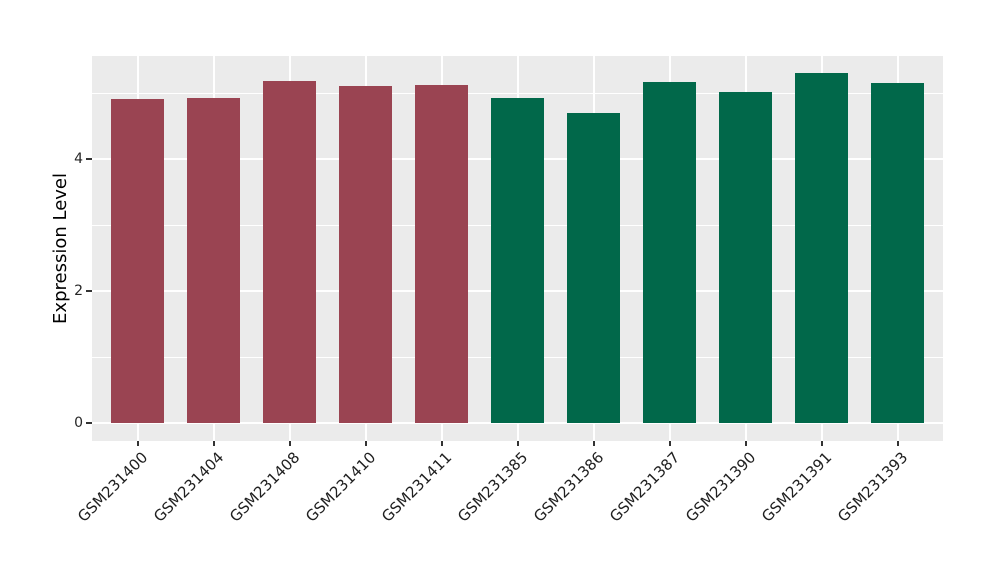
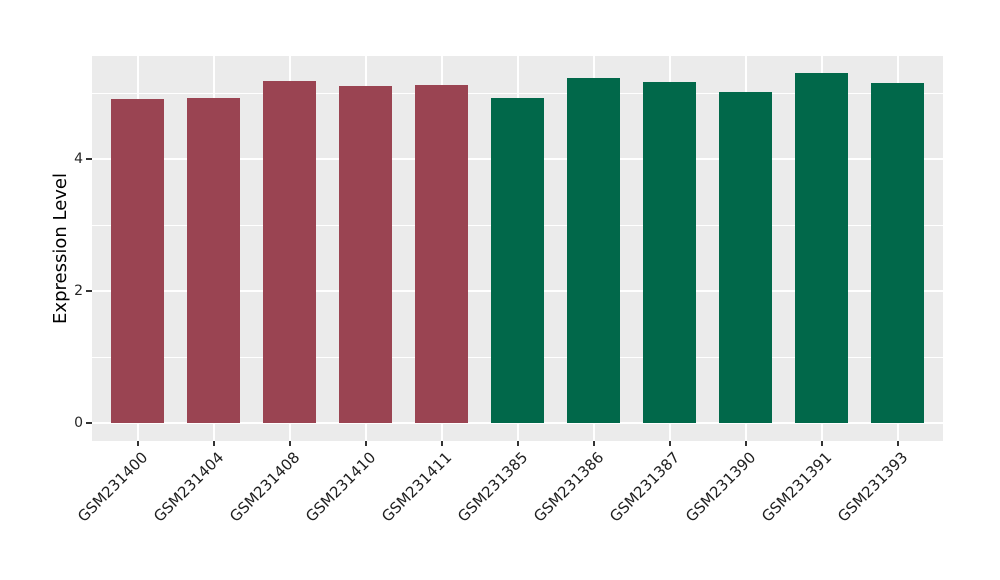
GSM231386: 4.7 -> 5.2
